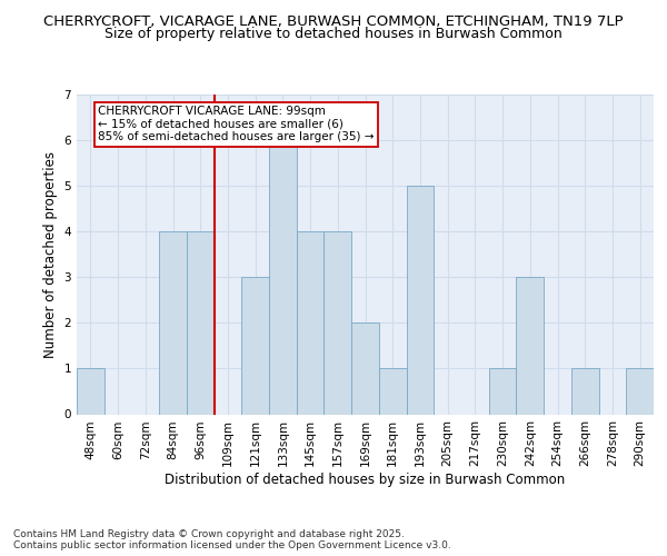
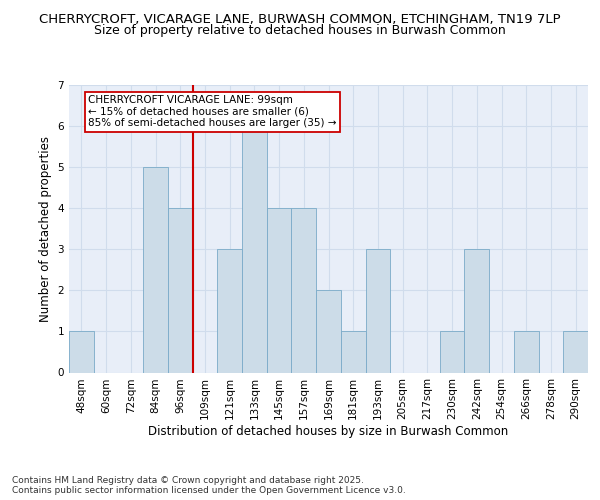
84sqm: 4 -> 5
193sqm: 5 -> 3
